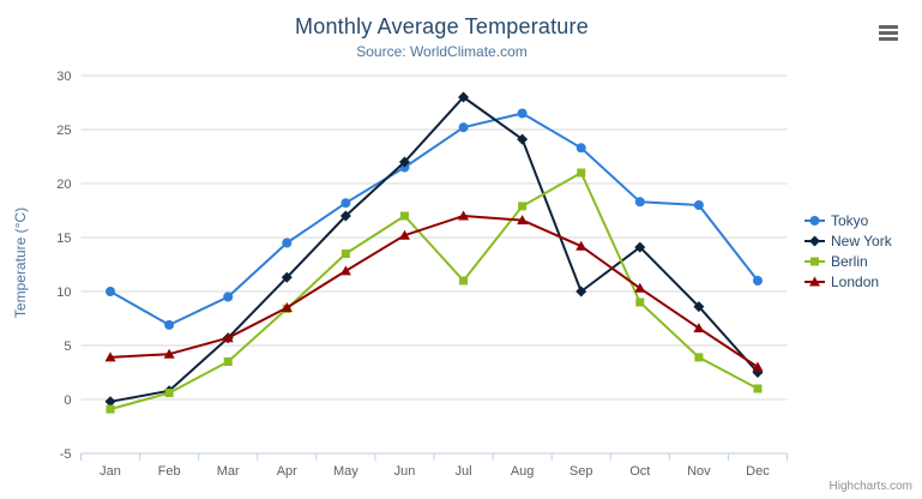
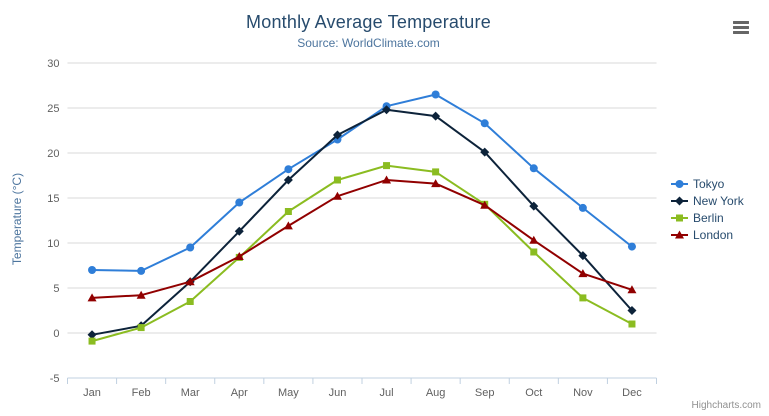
Tokyo/Jan: 10 -> 7
New York/Jul: 28 -> 25
Berlin/Jul: 11 -> 19
New York/Sep: 10 -> 20
Berlin/Sep: 21 -> 14
Tokyo/Nov: 18 -> 14
Tokyo/Dec: 11 -> 10
London/Dec: 3 -> 5
